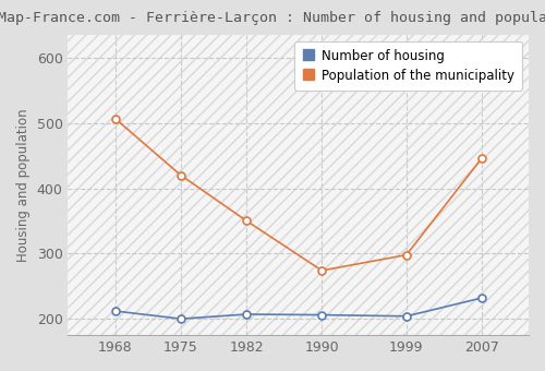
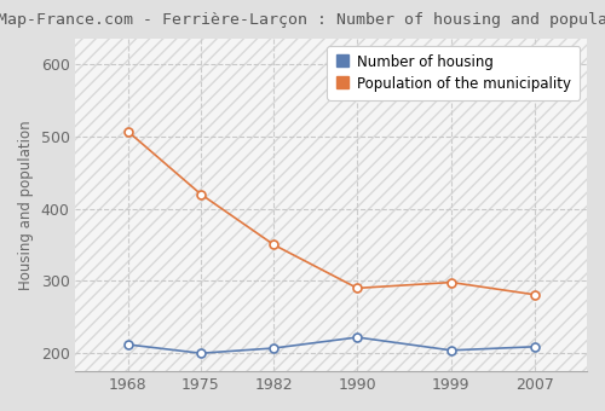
Number of housing/1990: 206 -> 222
Population of the municipality/1990: 274 -> 290
Number of housing/2007: 232 -> 209
Population of the municipality/2007: 446 -> 281
